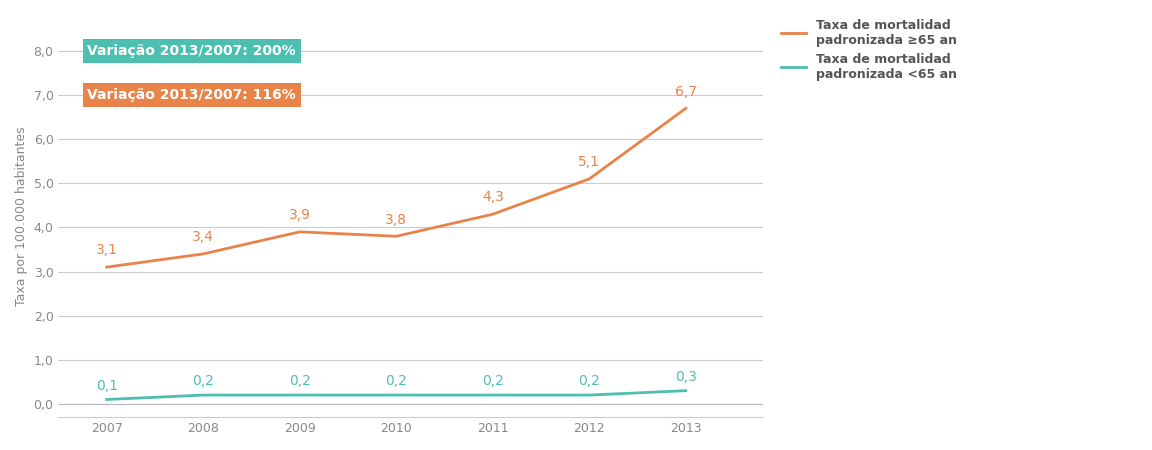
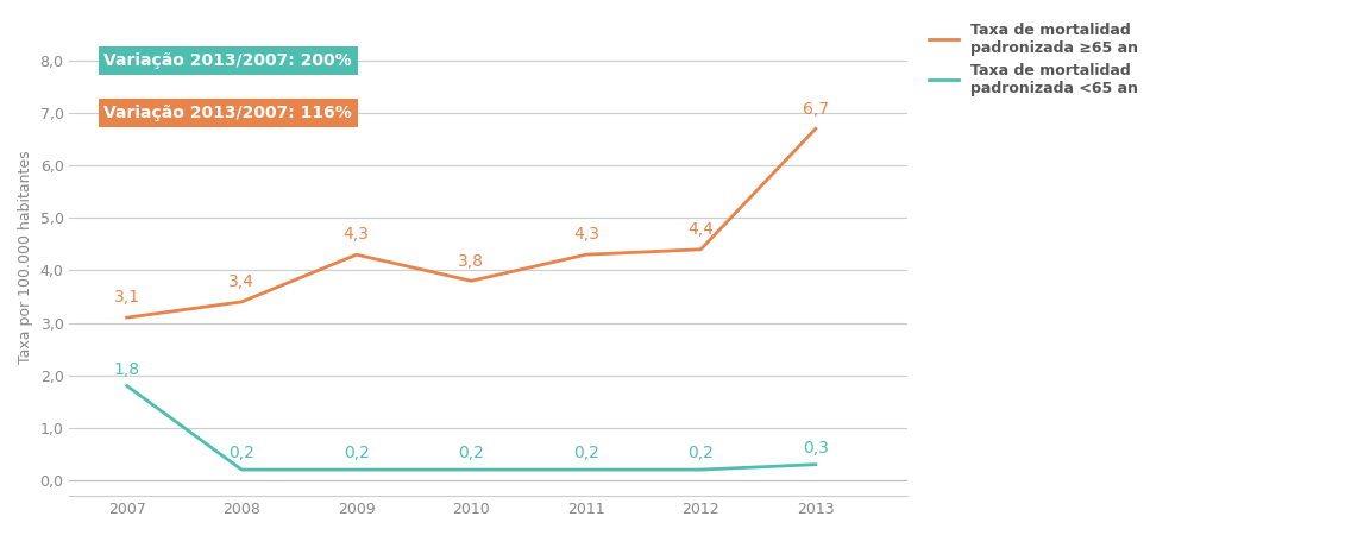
Taxa de mortalidad padronizada <65 an/2007: 0,1 -> 1,8
Taxa de mortalidad padronizada ≥65 an/2009: 3,9 -> 4,3
Taxa de mortalidad padronizada ≥65 an/2012: 5,1 -> 4,4
